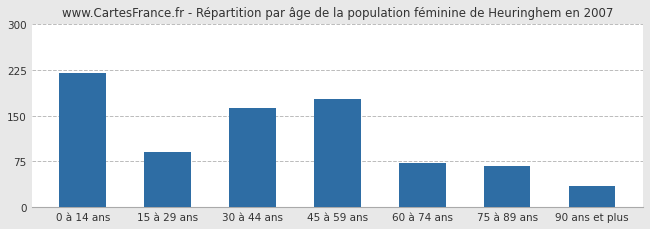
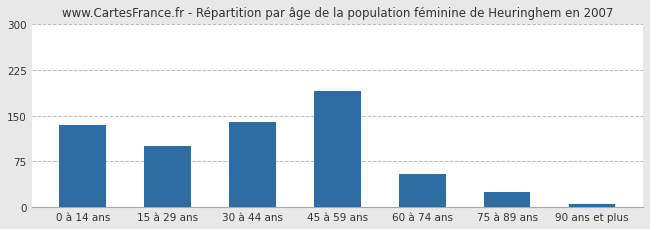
0 à 14 ans: 220 -> 135
15 à 29 ans: 90 -> 100
30 à 44 ans: 162 -> 140
45 à 59 ans: 178 -> 190
60 à 74 ans: 72 -> 55
75 à 89 ans: 68 -> 25
90 ans et plus: 34 -> 5
